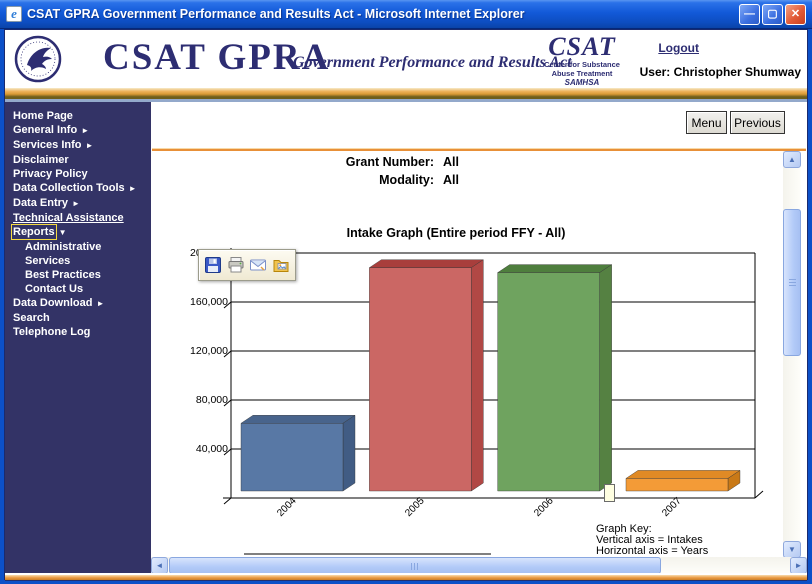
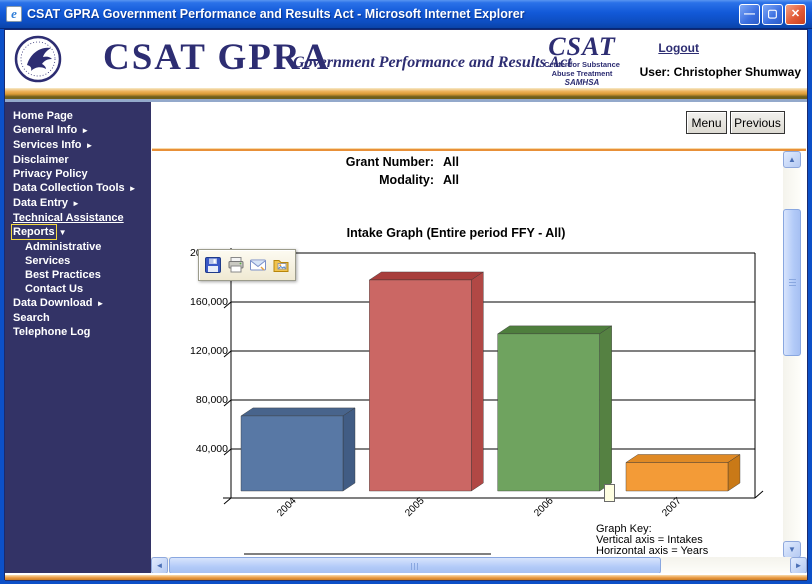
2004: 61000 -> 67000
2005: 188000 -> 178000
2006: 184000 -> 134000
2007: 16000 -> 29000
